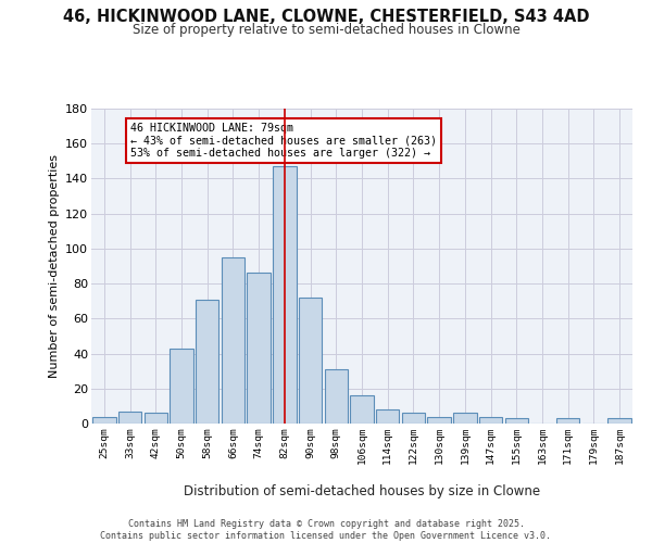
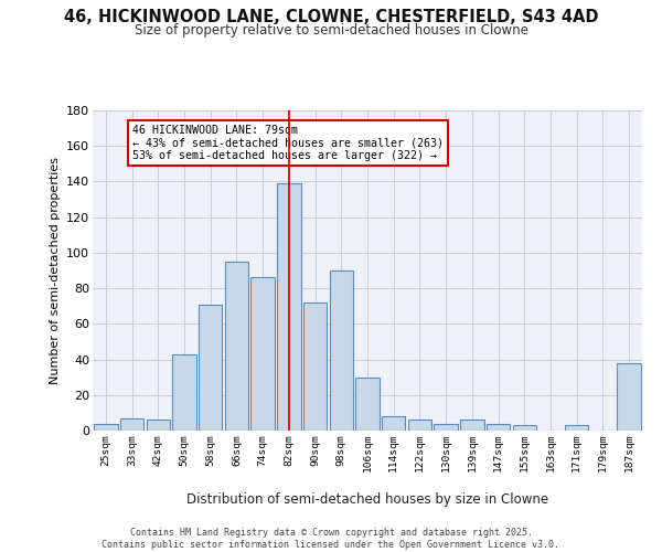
82sqm: 147 -> 139
98sqm: 31 -> 90
106sqm: 16 -> 30
187sqm: 3 -> 38
